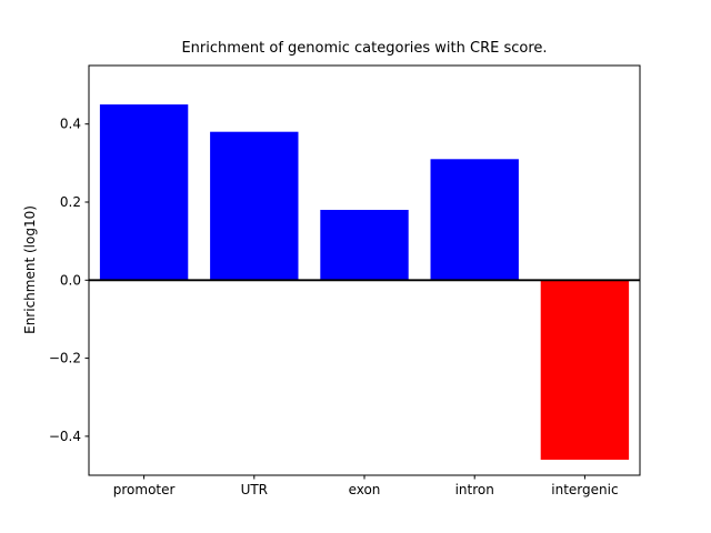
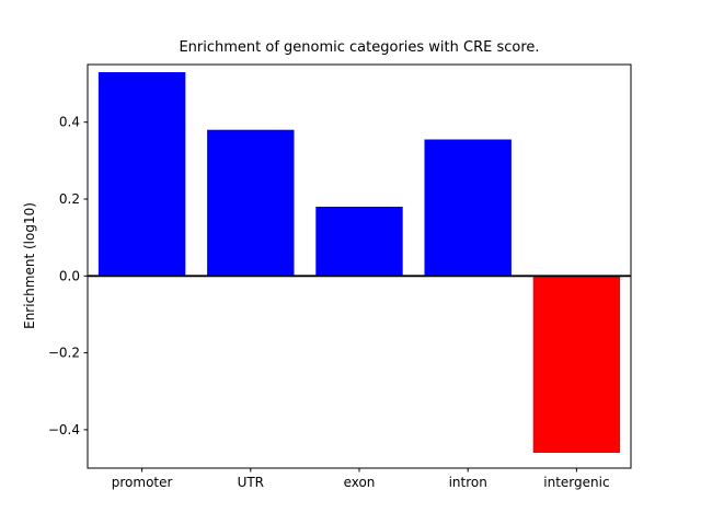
promoter: 0.45 -> 0.53
intron: 0.31 -> 0.35
